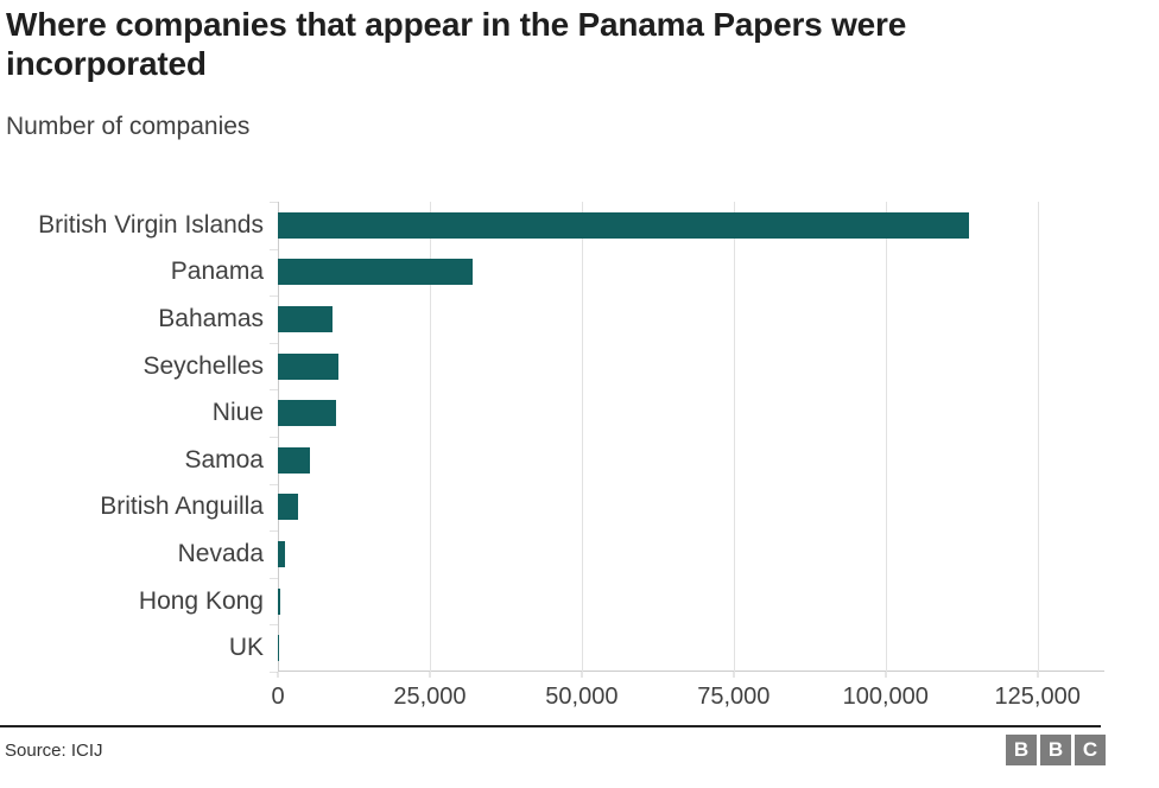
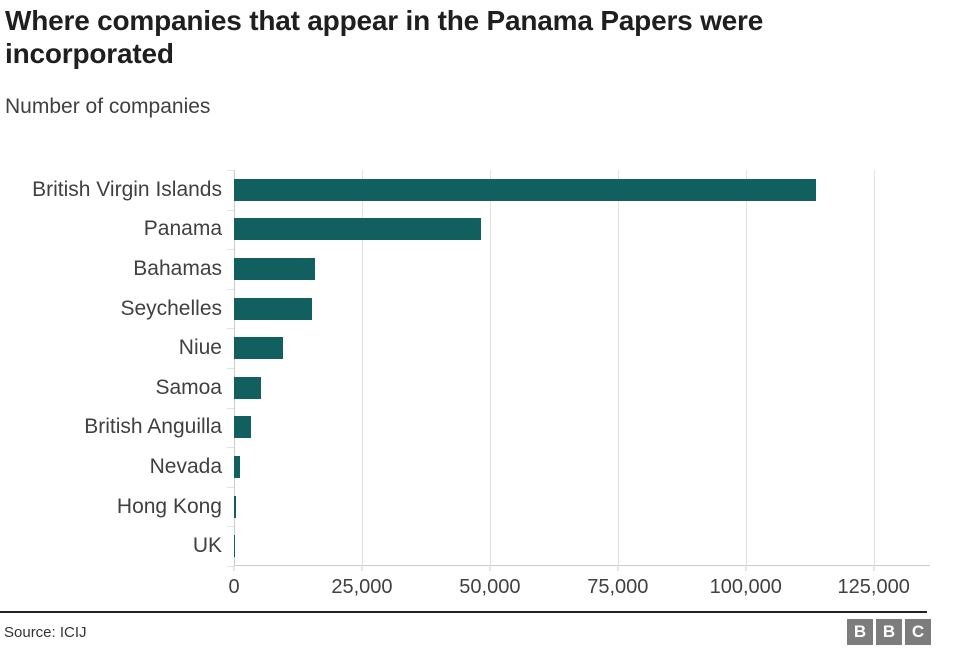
Panama: 32000 -> 48000
Bahamas: 9000 -> 16000
Seychelles: 10000 -> 15000
